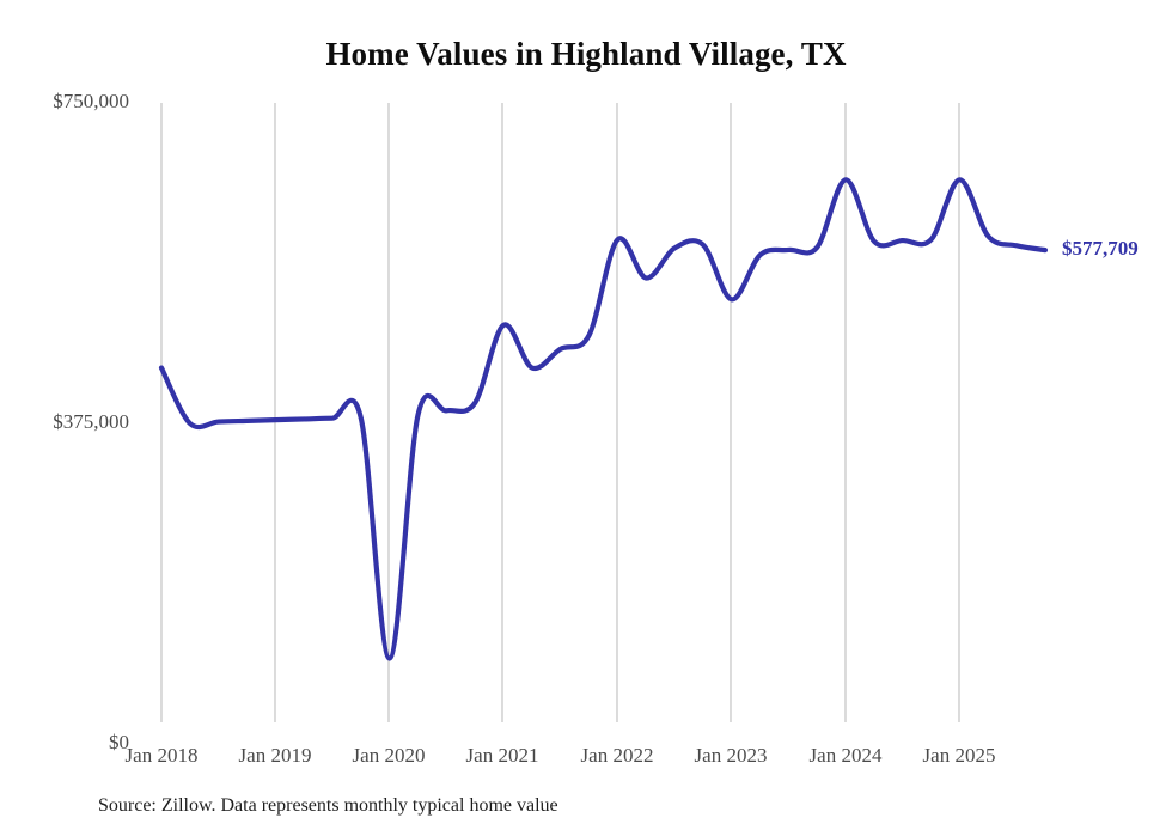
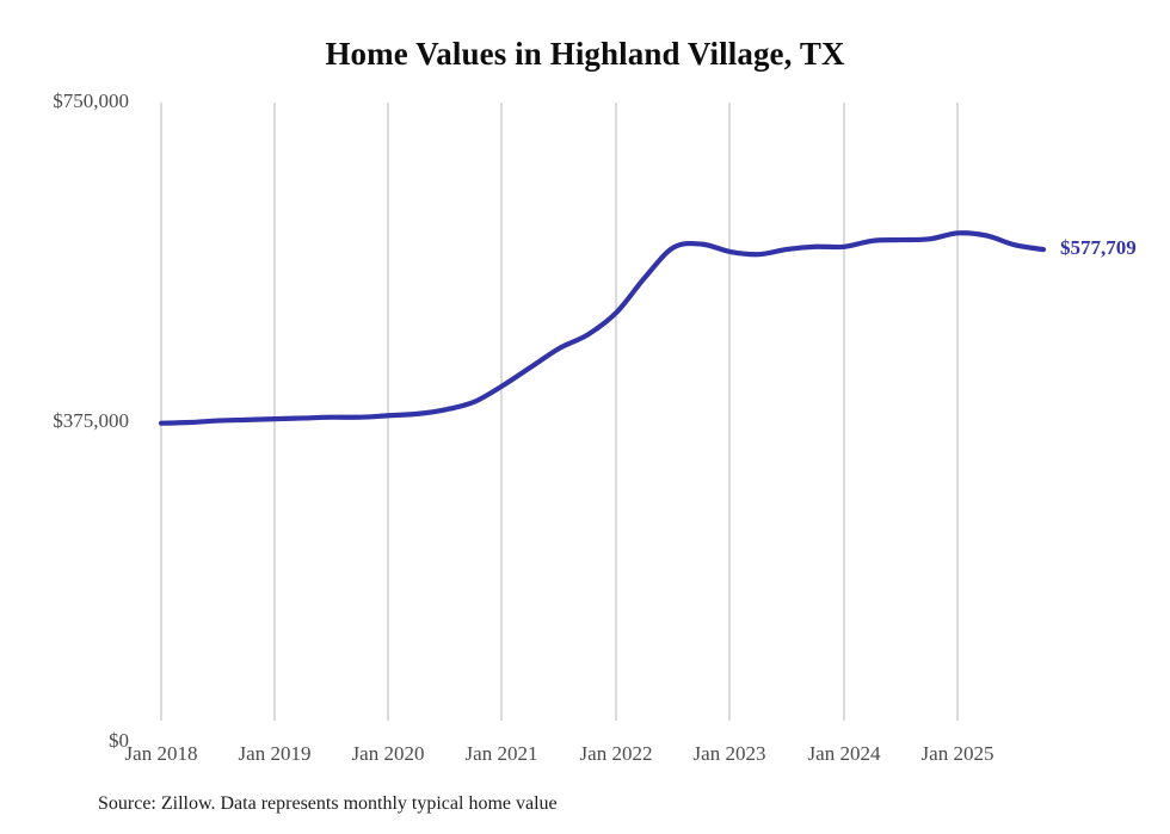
Jan 2018: $440000 -> $370000
Jan 2020: $100000 -> $380000
Jan 2021: $490000 -> $420000
Jan 2022: $590000 -> $500000
Jan 2023: $520000 -> $580000
Jan 2024: $660000 -> $580000
Jan 2025: $660000 -> $600000
